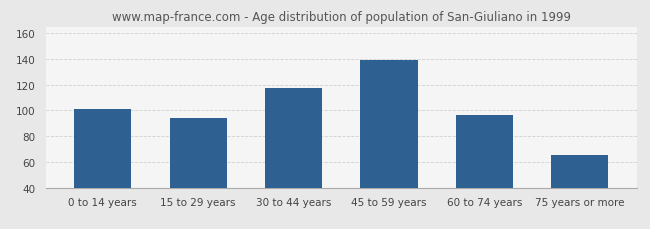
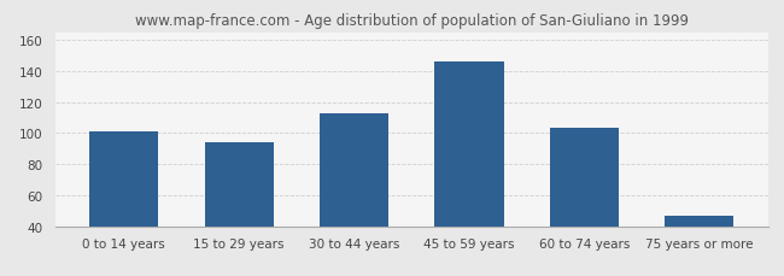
30 to 44 years: 117 -> 113
45 to 59 years: 139 -> 146
60 to 74 years: 96 -> 103
75 years or more: 65 -> 47
